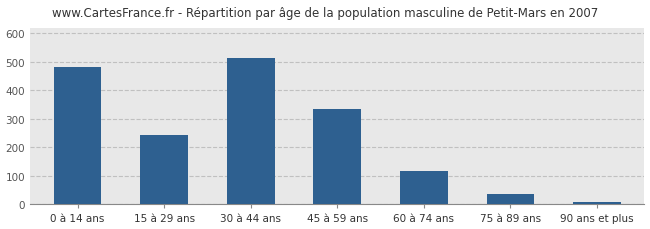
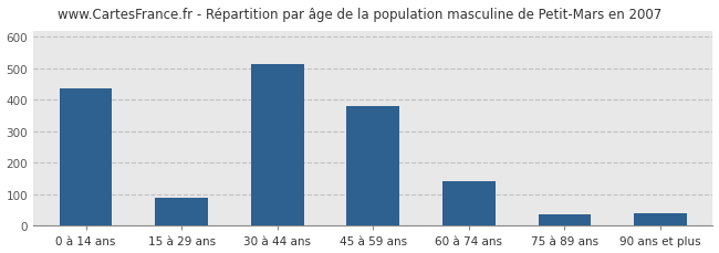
0 à 14 ans: 480 -> 435
15 à 29 ans: 245 -> 90
45 à 59 ans: 335 -> 380
60 à 74 ans: 117 -> 140
90 ans et plus: 8 -> 40
